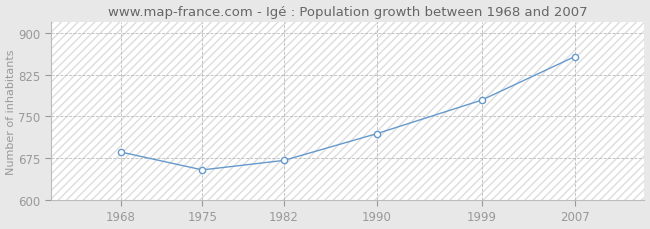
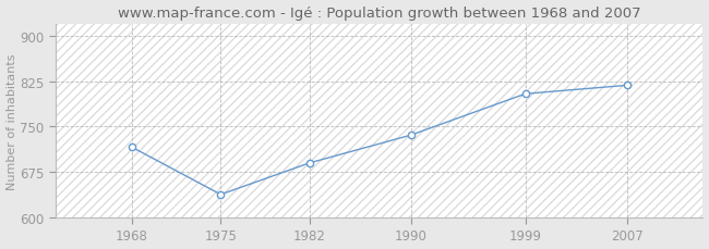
1968: 686 -> 716
1975: 654 -> 638
1982: 671 -> 690
1990: 719 -> 736
1999: 779 -> 804
2007: 857 -> 818
